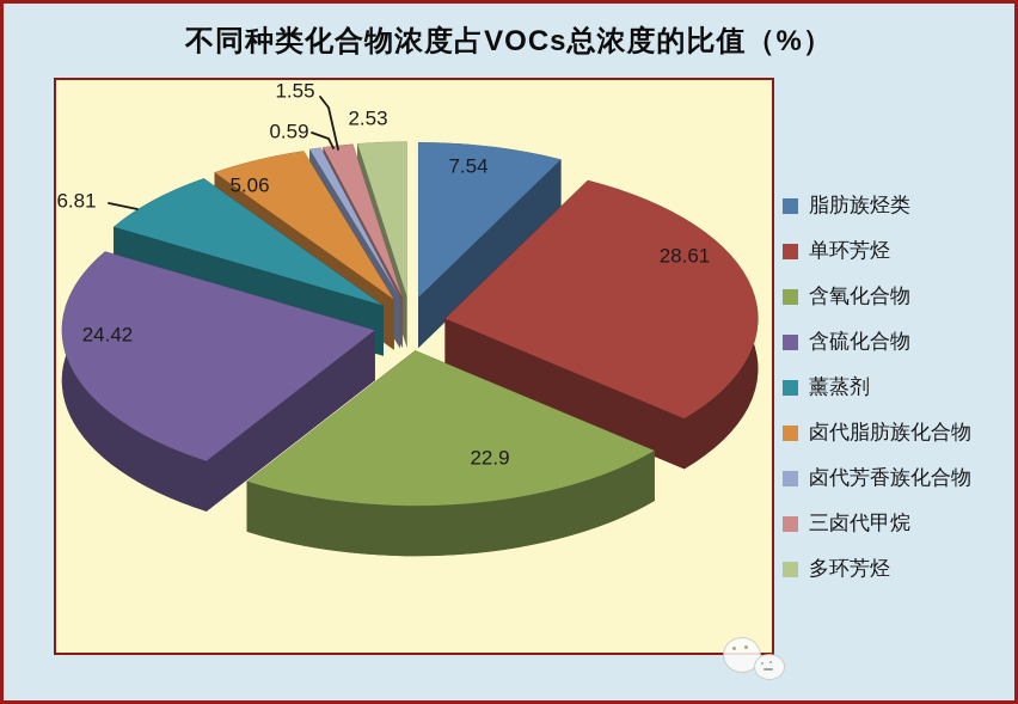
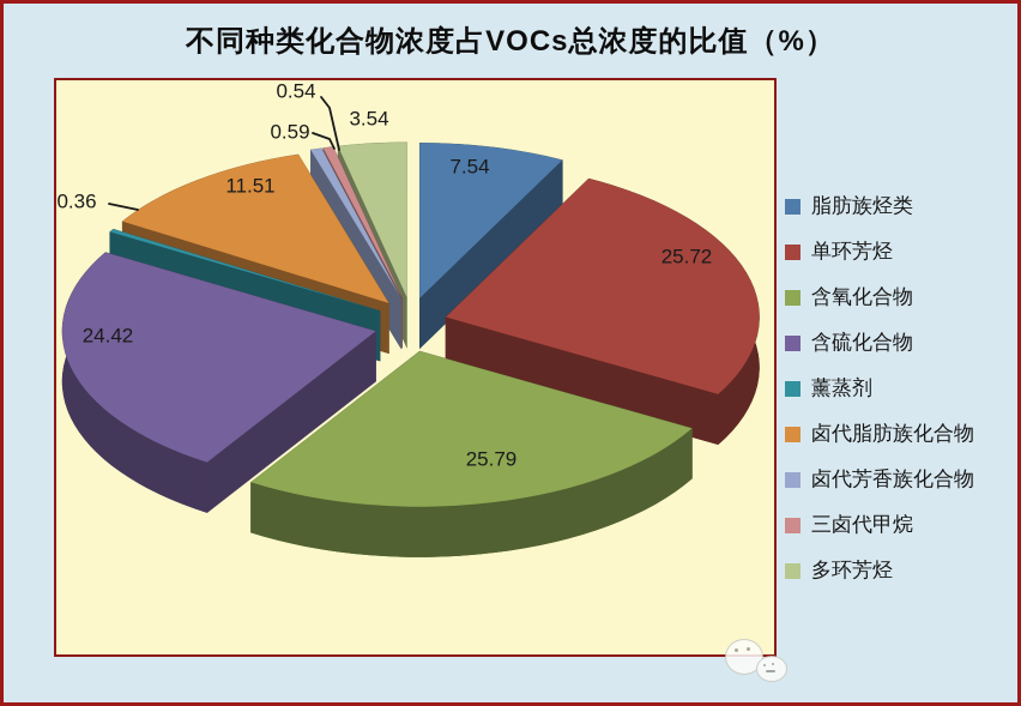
单环芳烃: 28.61 -> 25.72
含氧化合物: 22.9 -> 25.79
薰蒸剂: 6.81 -> 0.36
卤代脂肪族化合物: 5.06 -> 11.51
三卤代甲烷: 1.55 -> 0.54
多环芳烃: 2.53 -> 3.54
